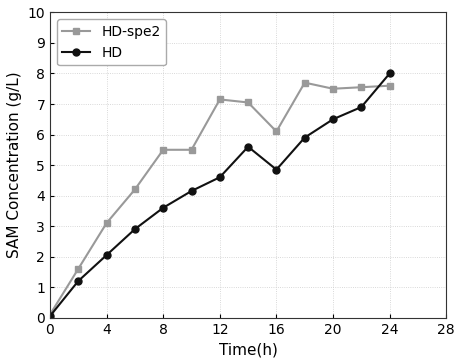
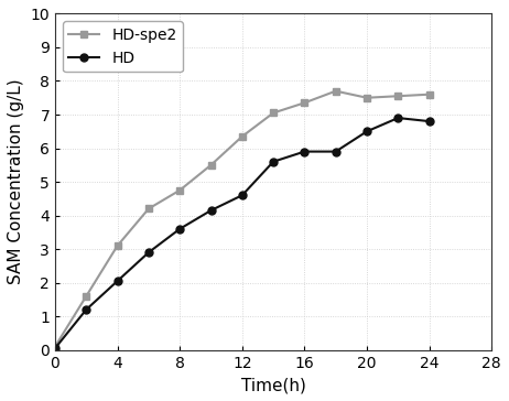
HD-spe2/8: 5.50 -> 4.75
HD-spe2/12: 7.15 -> 6.35
HD-spe2/16: 6.10 -> 7.35
HD/16: 4.85 -> 5.90
HD/24: 8.00 -> 6.80
